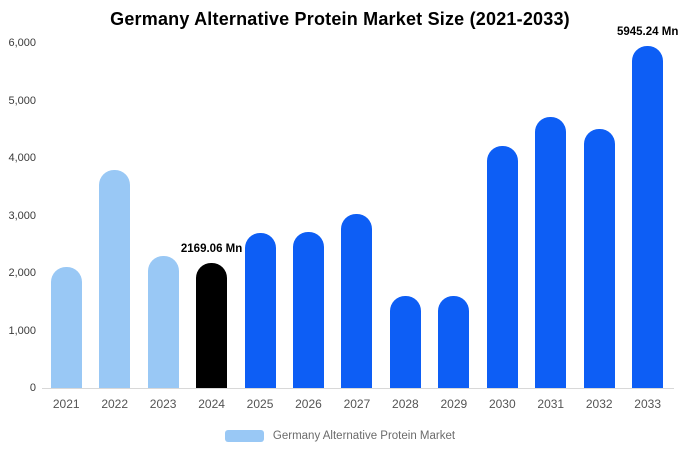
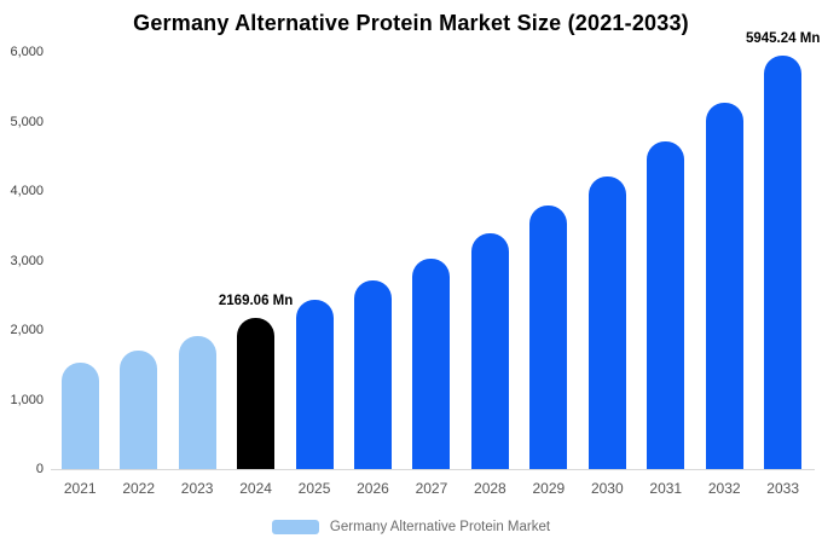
2021: 2100 -> 1500
2022: 3800 -> 1700
2023: 2300 -> 1900
2025: 2700 -> 2400
2028: 1600 -> 3400
2029: 1600 -> 3800
2032: 4500 -> 5300
